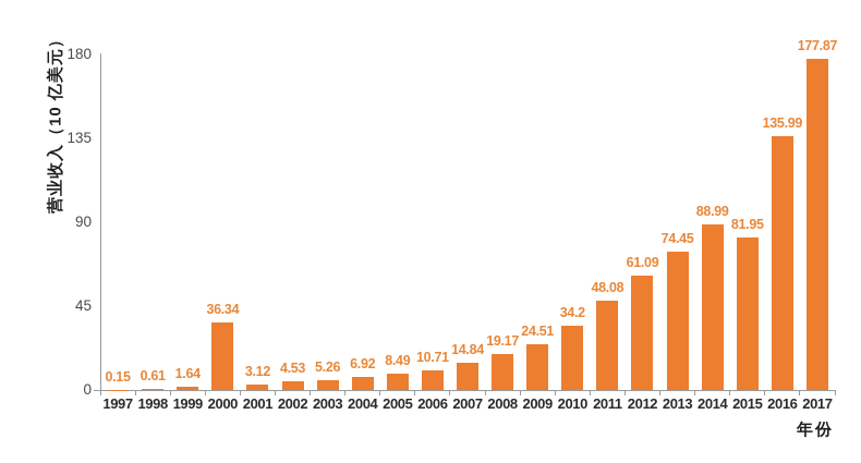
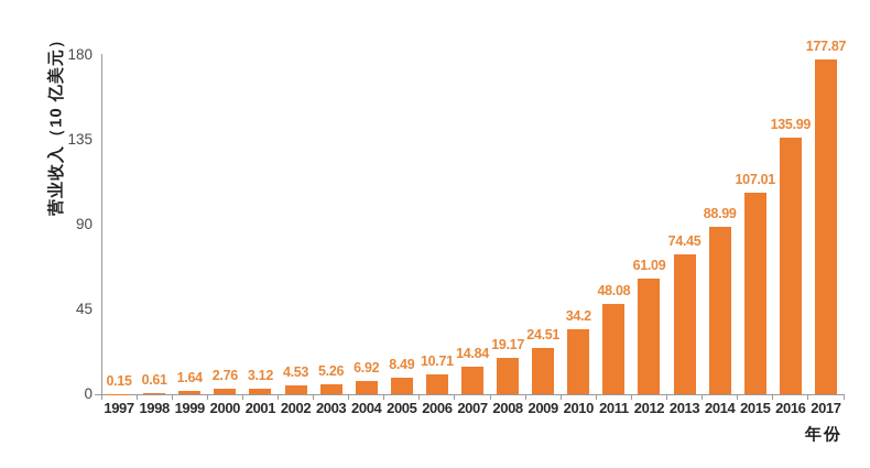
2000: 36.34 -> 2.76
2015: 81.95 -> 107.01
